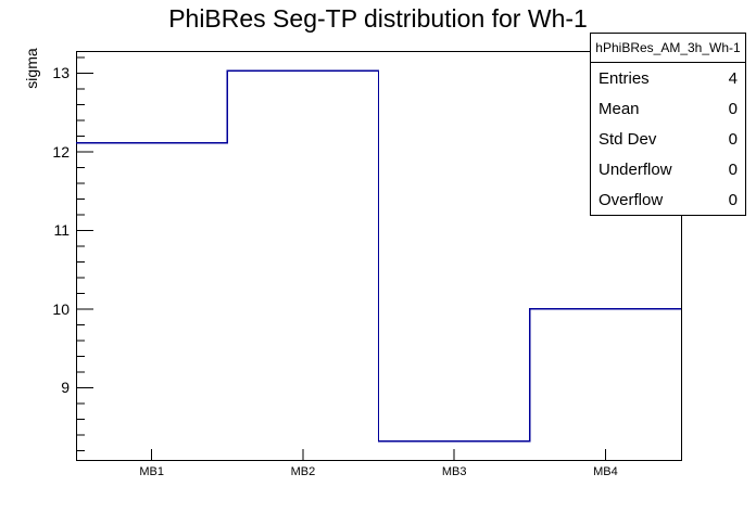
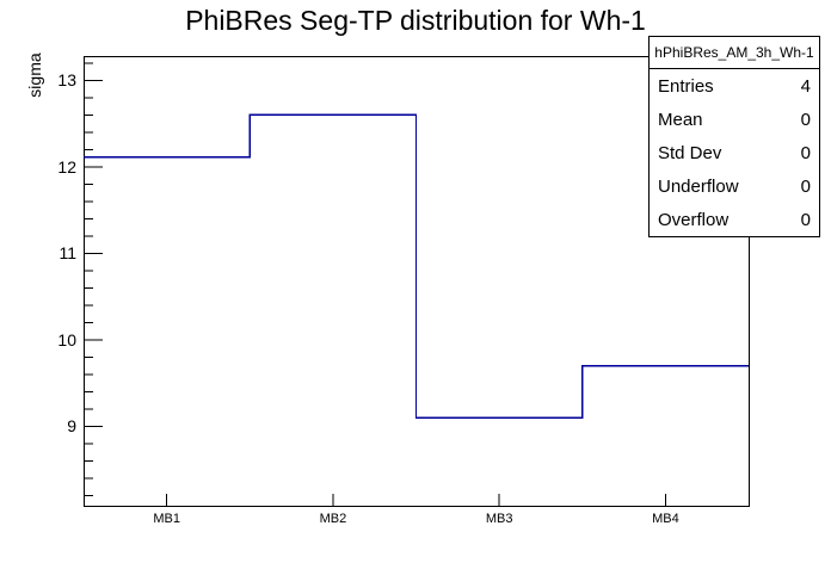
MB2: 13.0 -> 12.6
MB3: 8.3 -> 9.1
MB4: 10.0 -> 9.7
